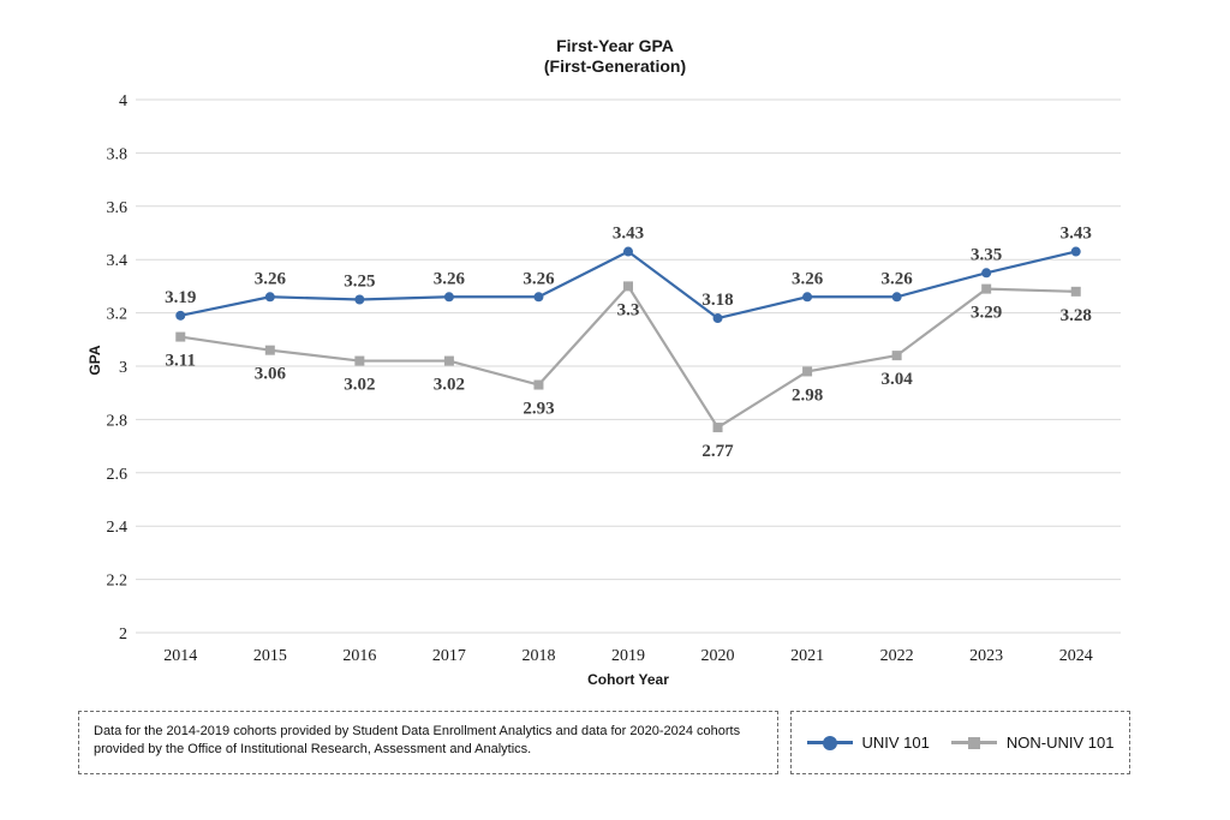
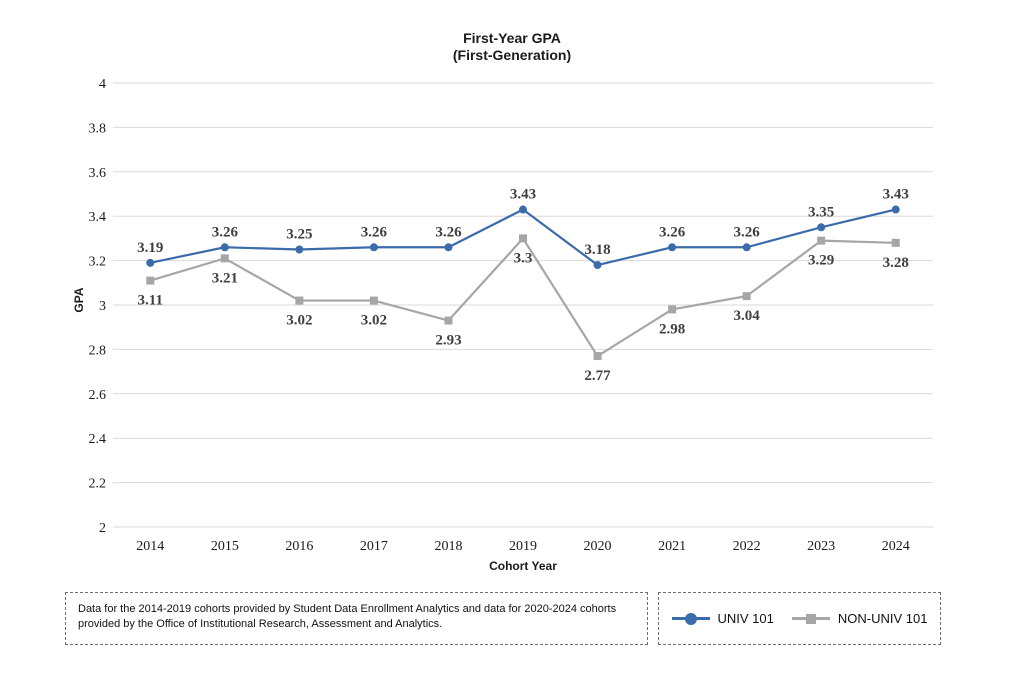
NON-UNIV 101/2015: 3.06 -> 3.21
